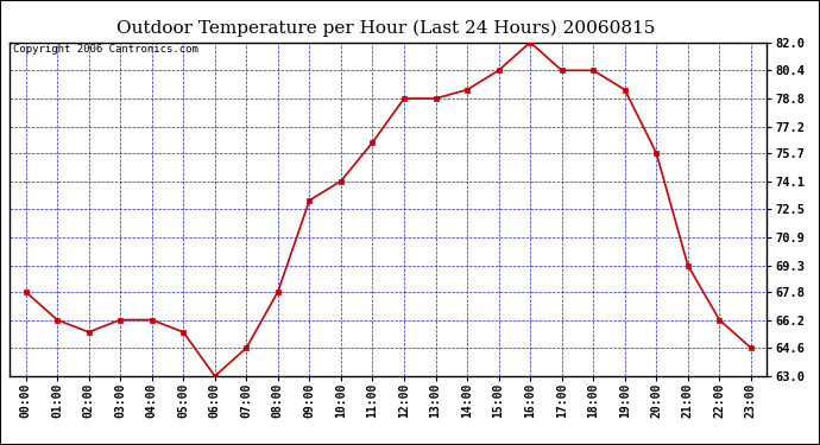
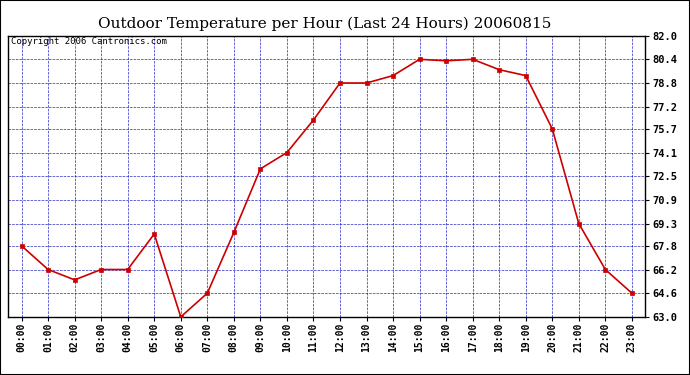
05:00: 65.5 -> 68.6
08:00: 67.8 -> 68.7
16:00: 82.0 -> 80.3
18:00: 80.4 -> 79.7
